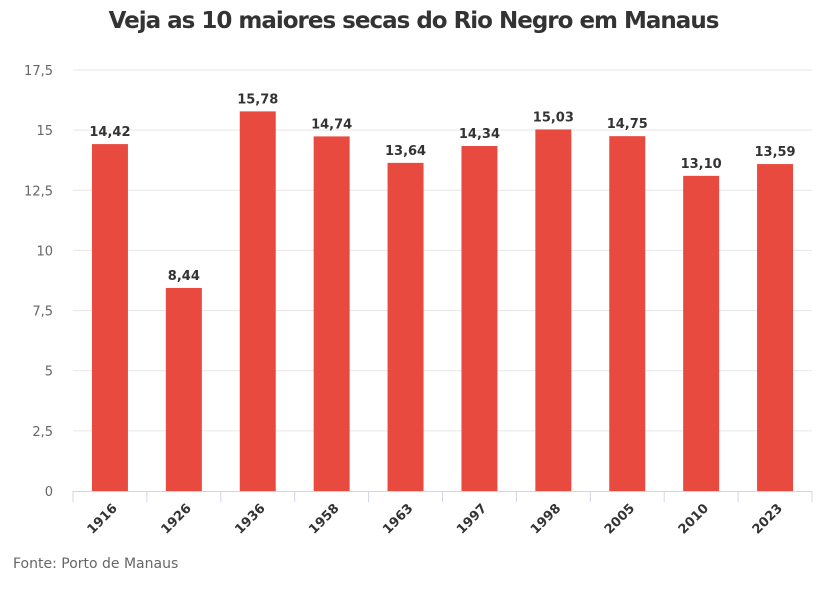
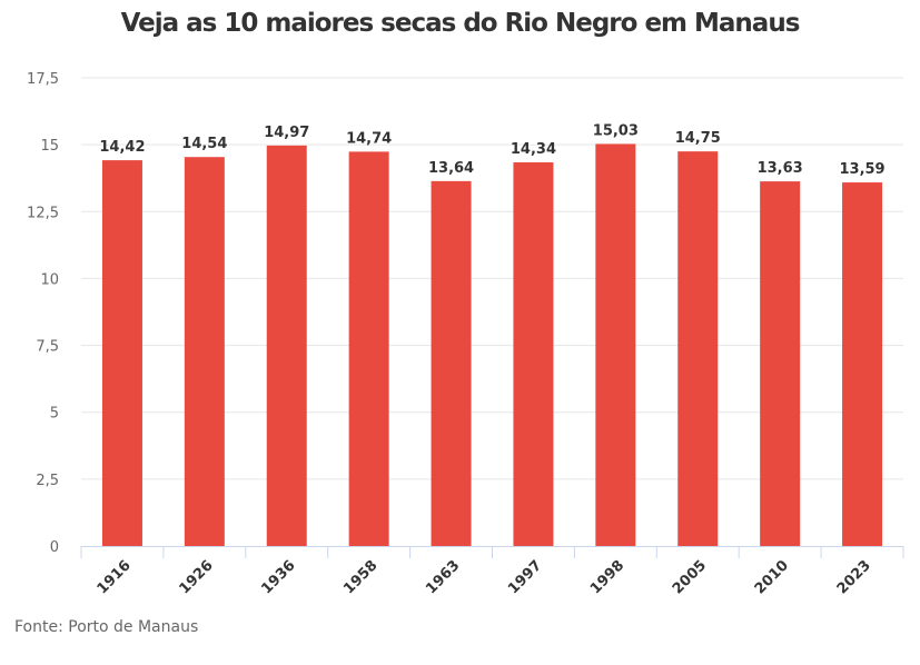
1926: 8,44 -> 14,54
1936: 15,78 -> 14,97
2010: 13,10 -> 13,63
